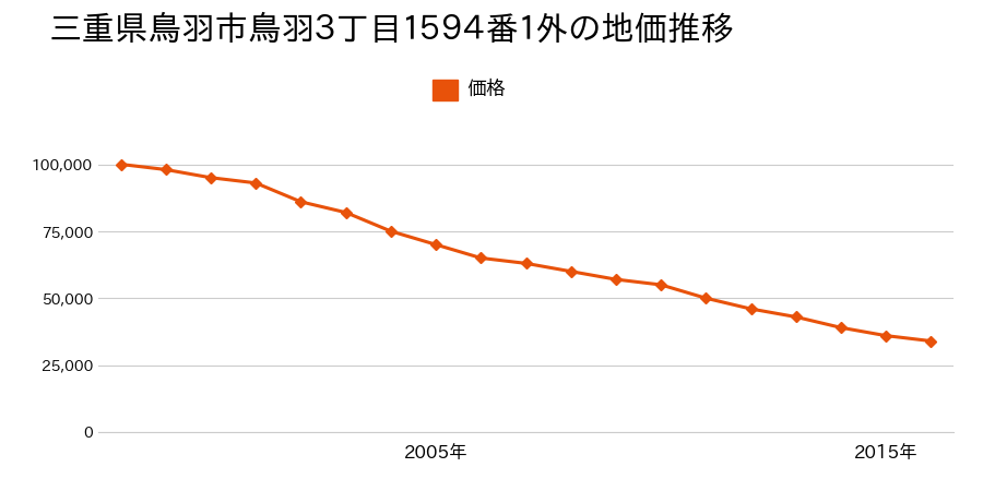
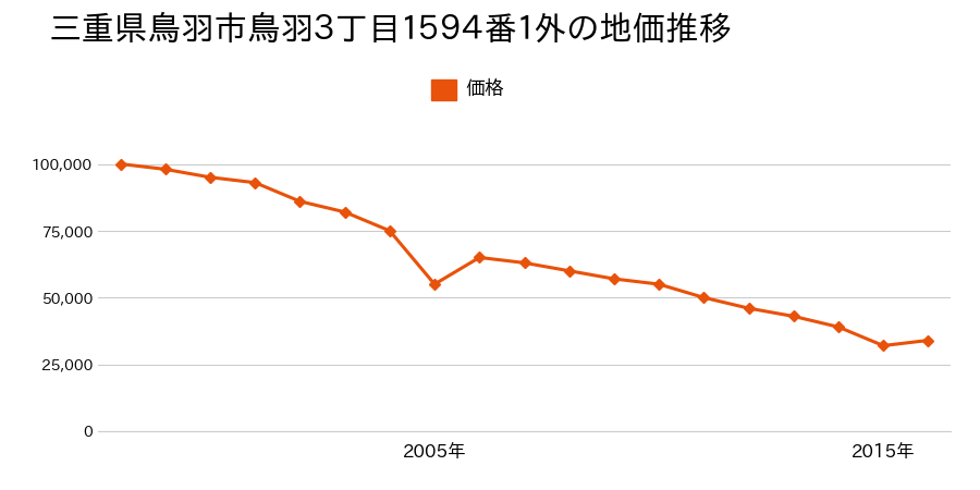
2005年: 70,000 -> 55,000
2015年: 36,000 -> 32,000
